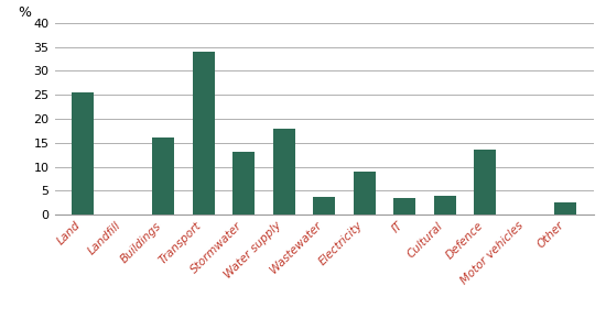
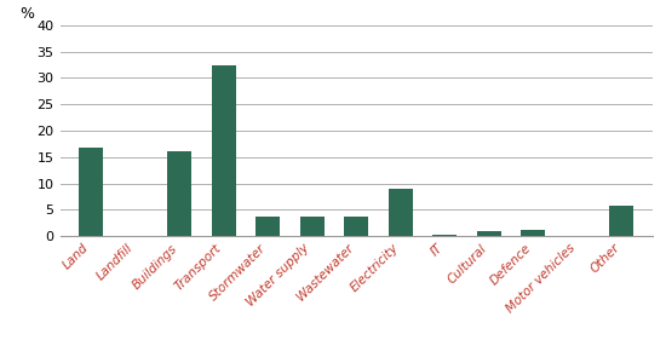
Land: 25.5 -> 16.8
Transport: 34.0 -> 32.5
Stormwater: 13.0 -> 3.6
Water supply: 18.0 -> 3.7
IT: 3.5 -> 0.3
Cultural: 4.0 -> 0.9
Defence: 13.5 -> 1.1
Other: 2.5 -> 5.7
